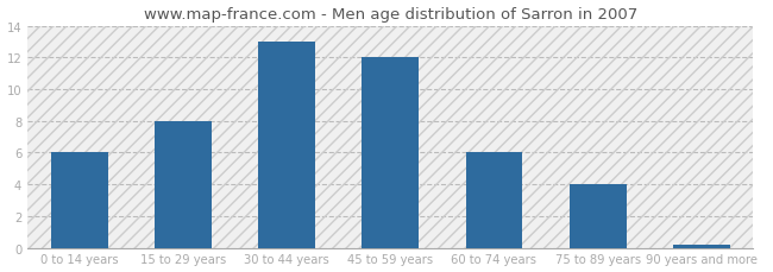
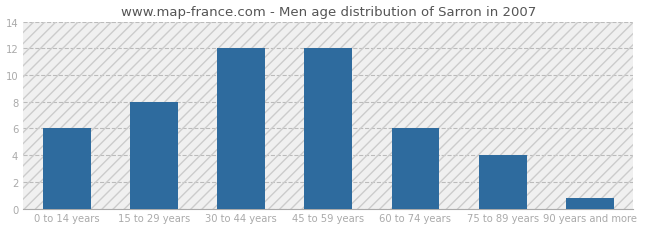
30 to 44 years: 13.0 -> 12.0
90 years and more: 0.2 -> 0.8
